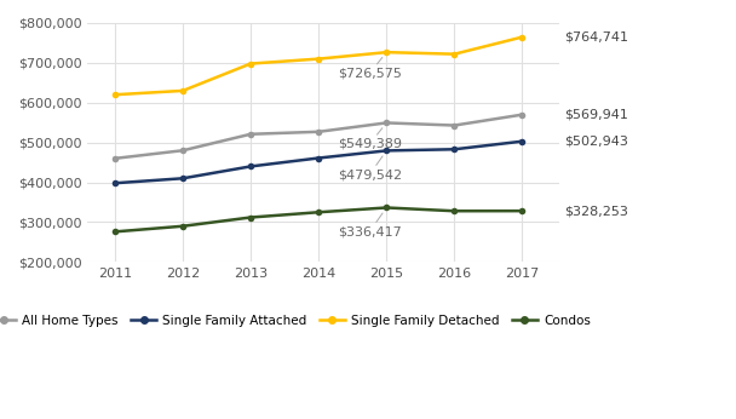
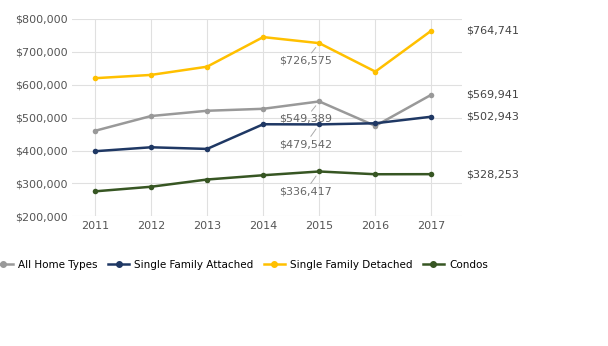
All Home Types/2012: $480,000 -> $505,000
Single Family Attached/2013: $440,000 -> $405,000
Single Family Detached/2013: $698,000 -> $655,000
Single Family Attached/2014: $461,000 -> $480,000
Single Family Detached/2014: $710,000 -> $745,000
All Home Types/2016: $543,000 -> $475,000
Single Family Detached/2016: $722,000 -> $640,000
